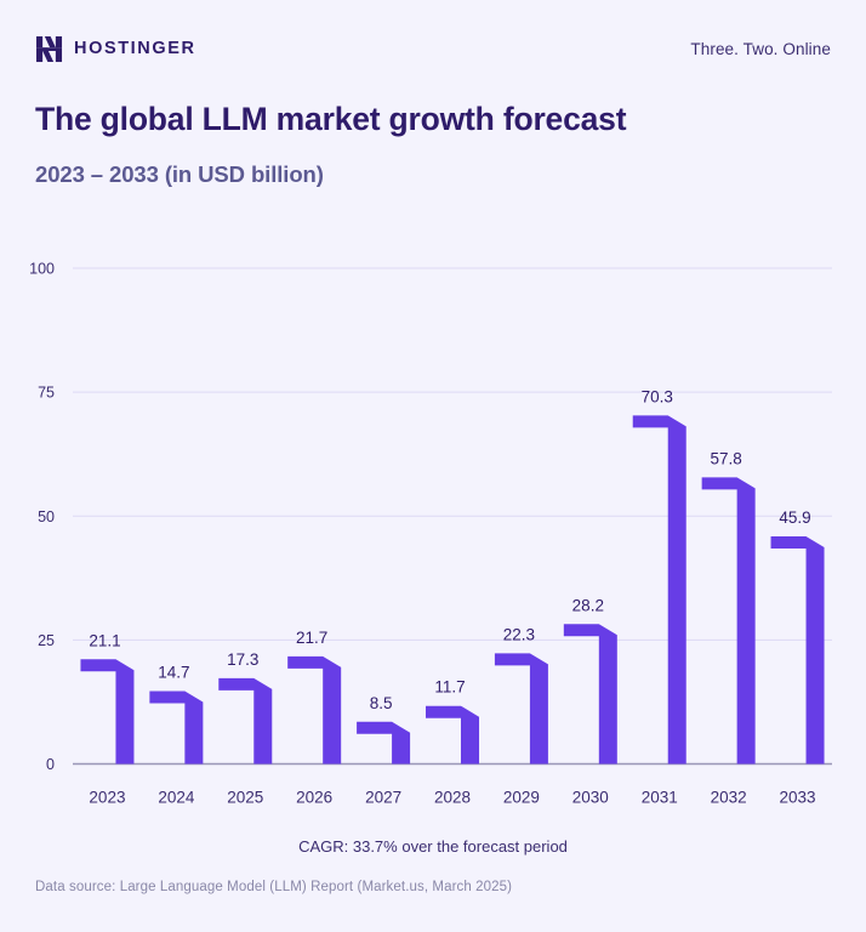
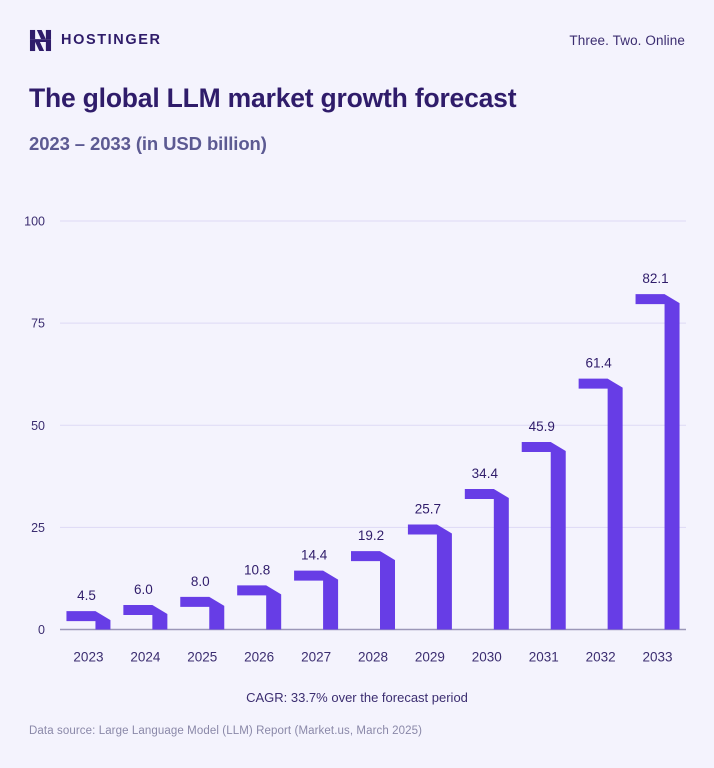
2023: 21.1 -> 4.5
2024: 14.7 -> 6.0
2025: 17.3 -> 8.0
2026: 21.7 -> 10.8
2027: 8.5 -> 14.4
2028: 11.7 -> 19.2
2029: 22.3 -> 25.7
2030: 28.2 -> 34.4
2031: 70.3 -> 45.9
2032: 57.8 -> 61.4
2033: 45.9 -> 82.1
